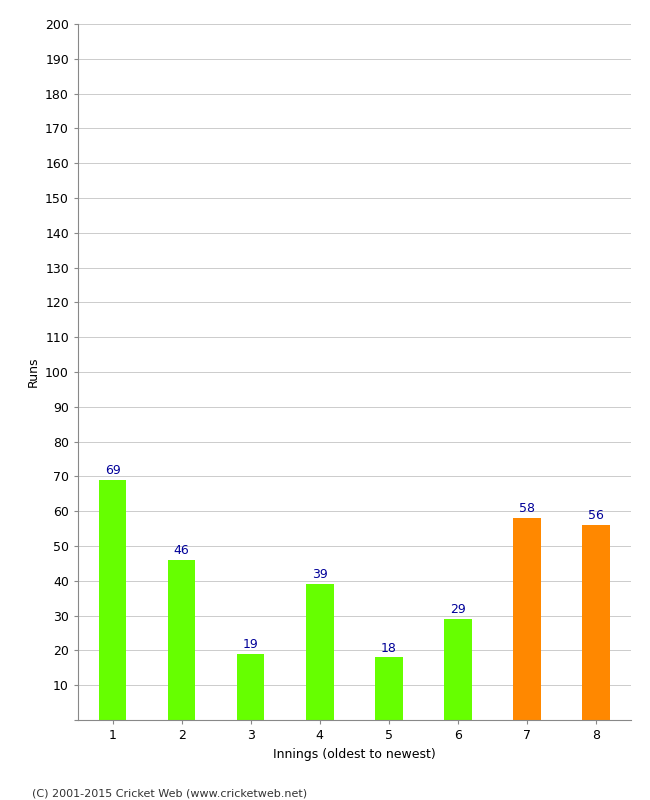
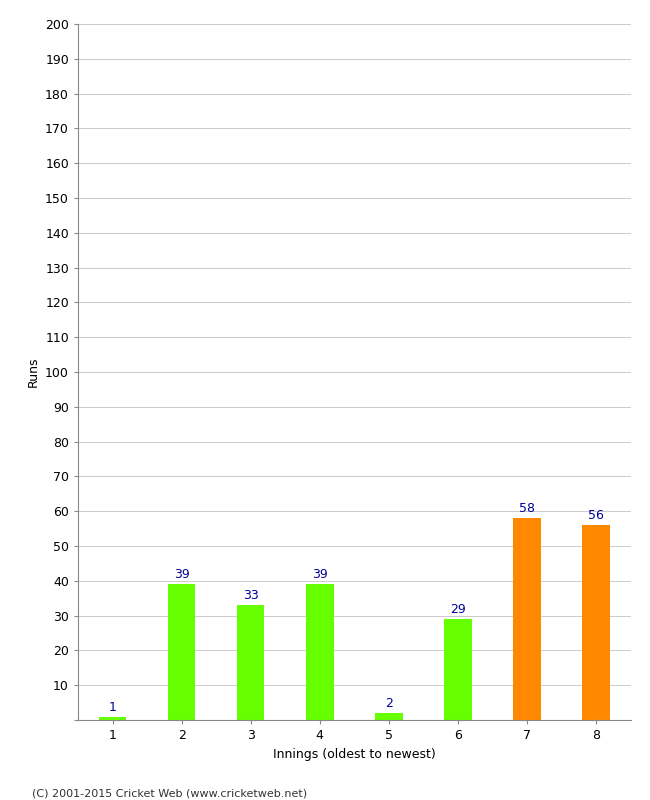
1: 69 -> 1
2: 46 -> 39
3: 19 -> 33
5: 18 -> 2
